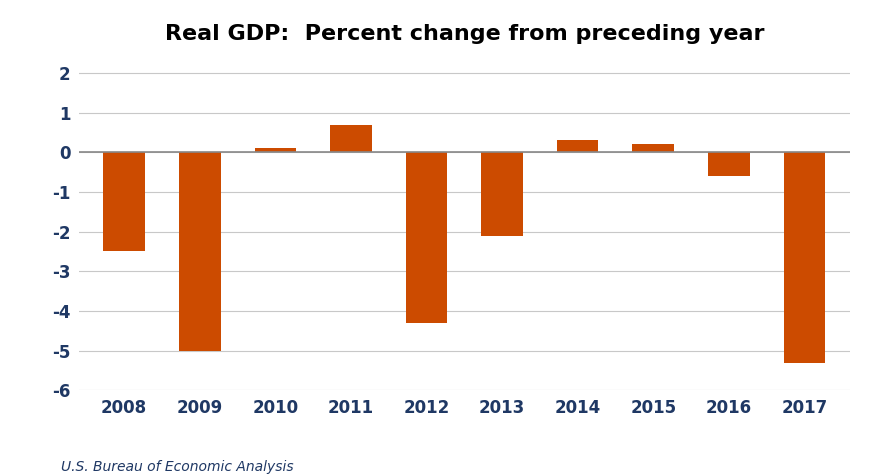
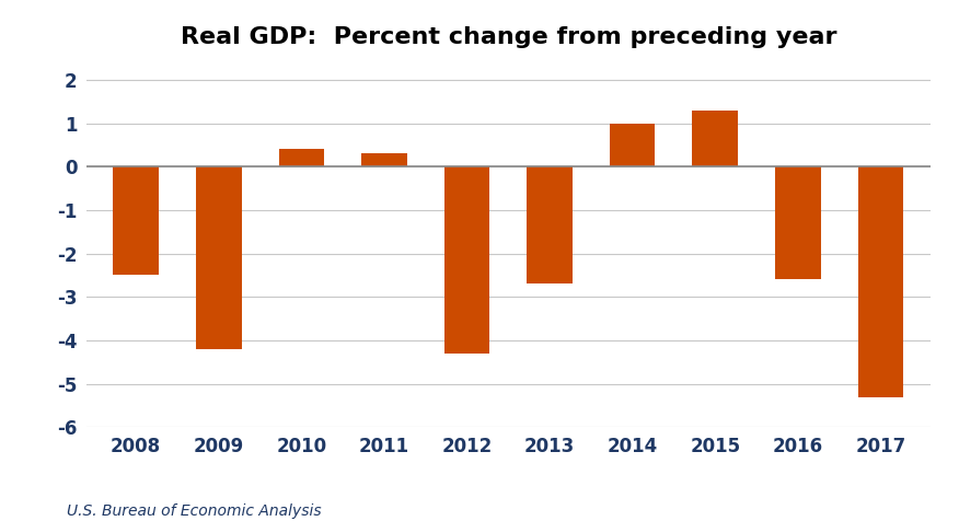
2009: -5.0 -> -4.2
2010: 0.1 -> 0.4
2011: 0.7 -> 0.3
2013: -2.1 -> -2.7
2014: 0.3 -> 1.0
2015: 0.2 -> 1.3
2016: -0.6 -> -2.6
